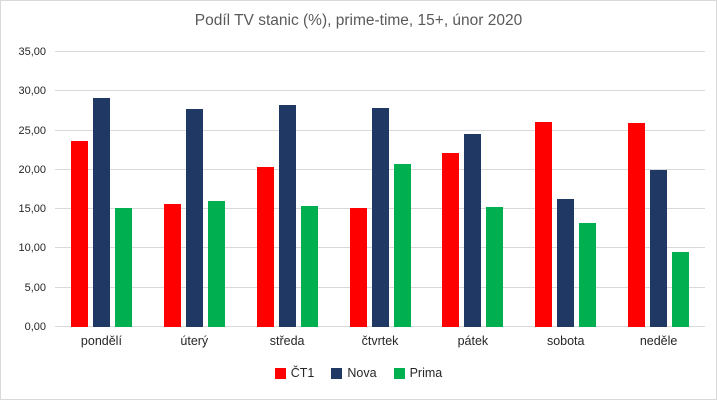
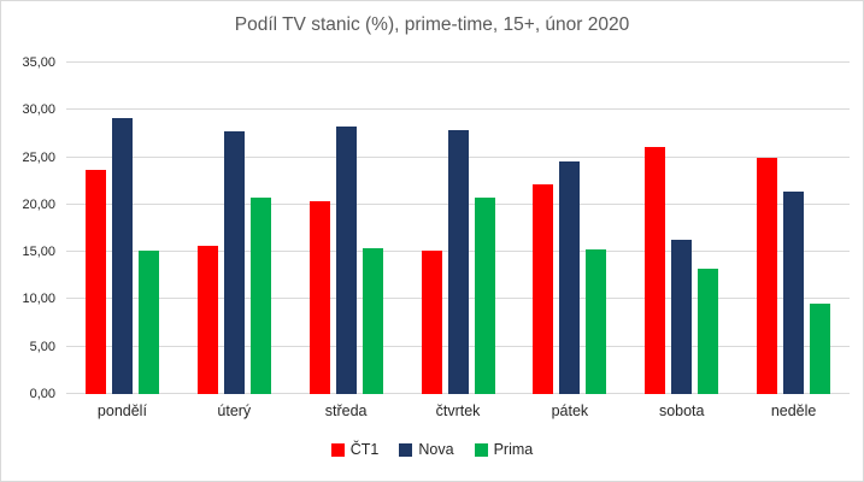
Prima/úterý: 16 -> 21
ČT1/neděle: 26 -> 25
Nova/neděle: 20 -> 21
